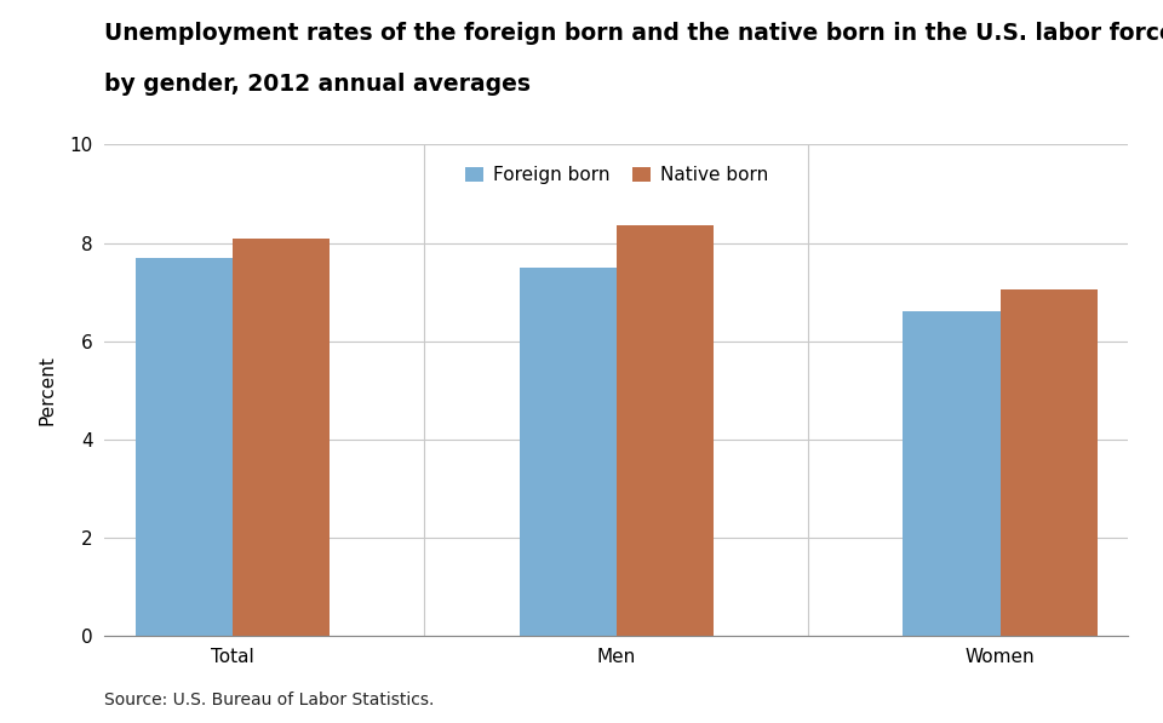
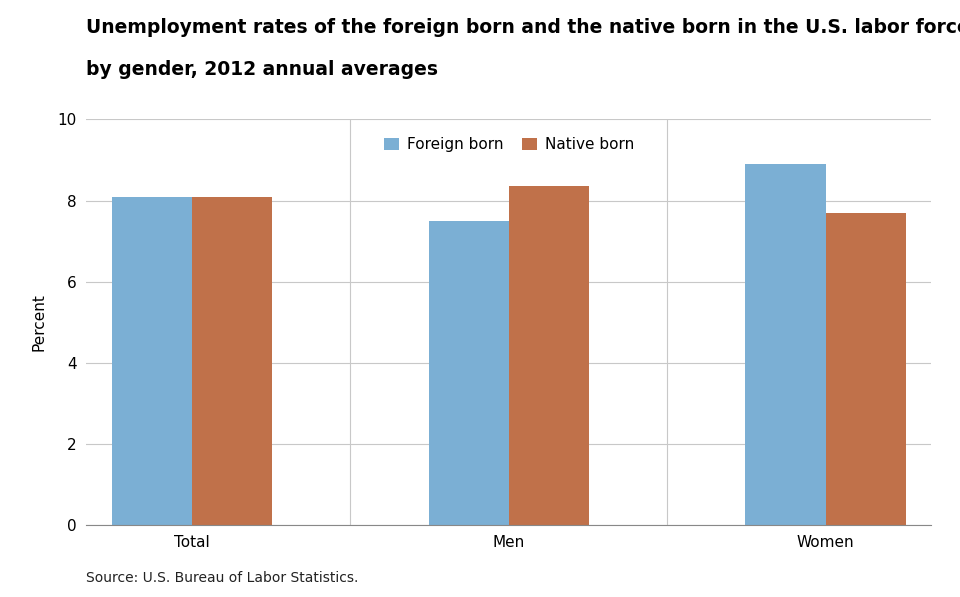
Foreign born/Total: 7.7 -> 8.1
Foreign born/Women: 6.6 -> 8.9
Native born/Women: 7.05 -> 7.70
